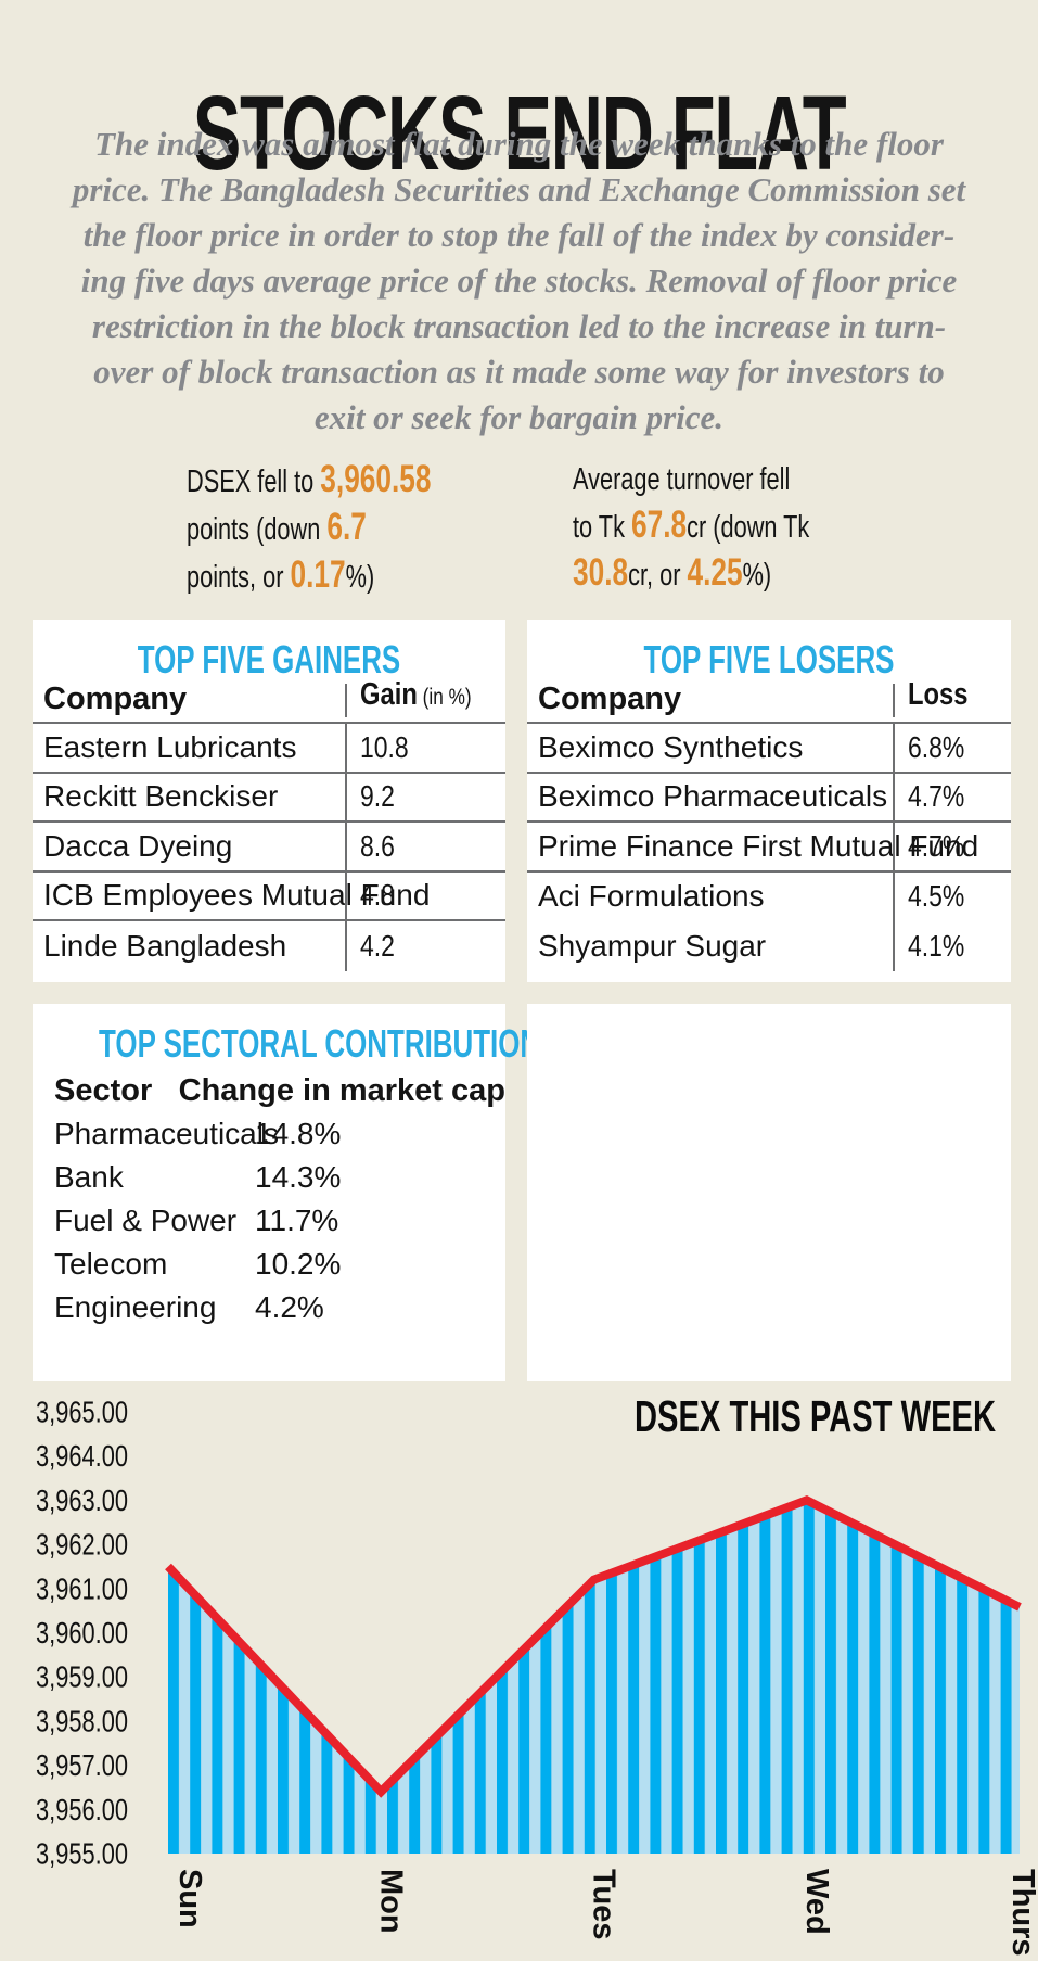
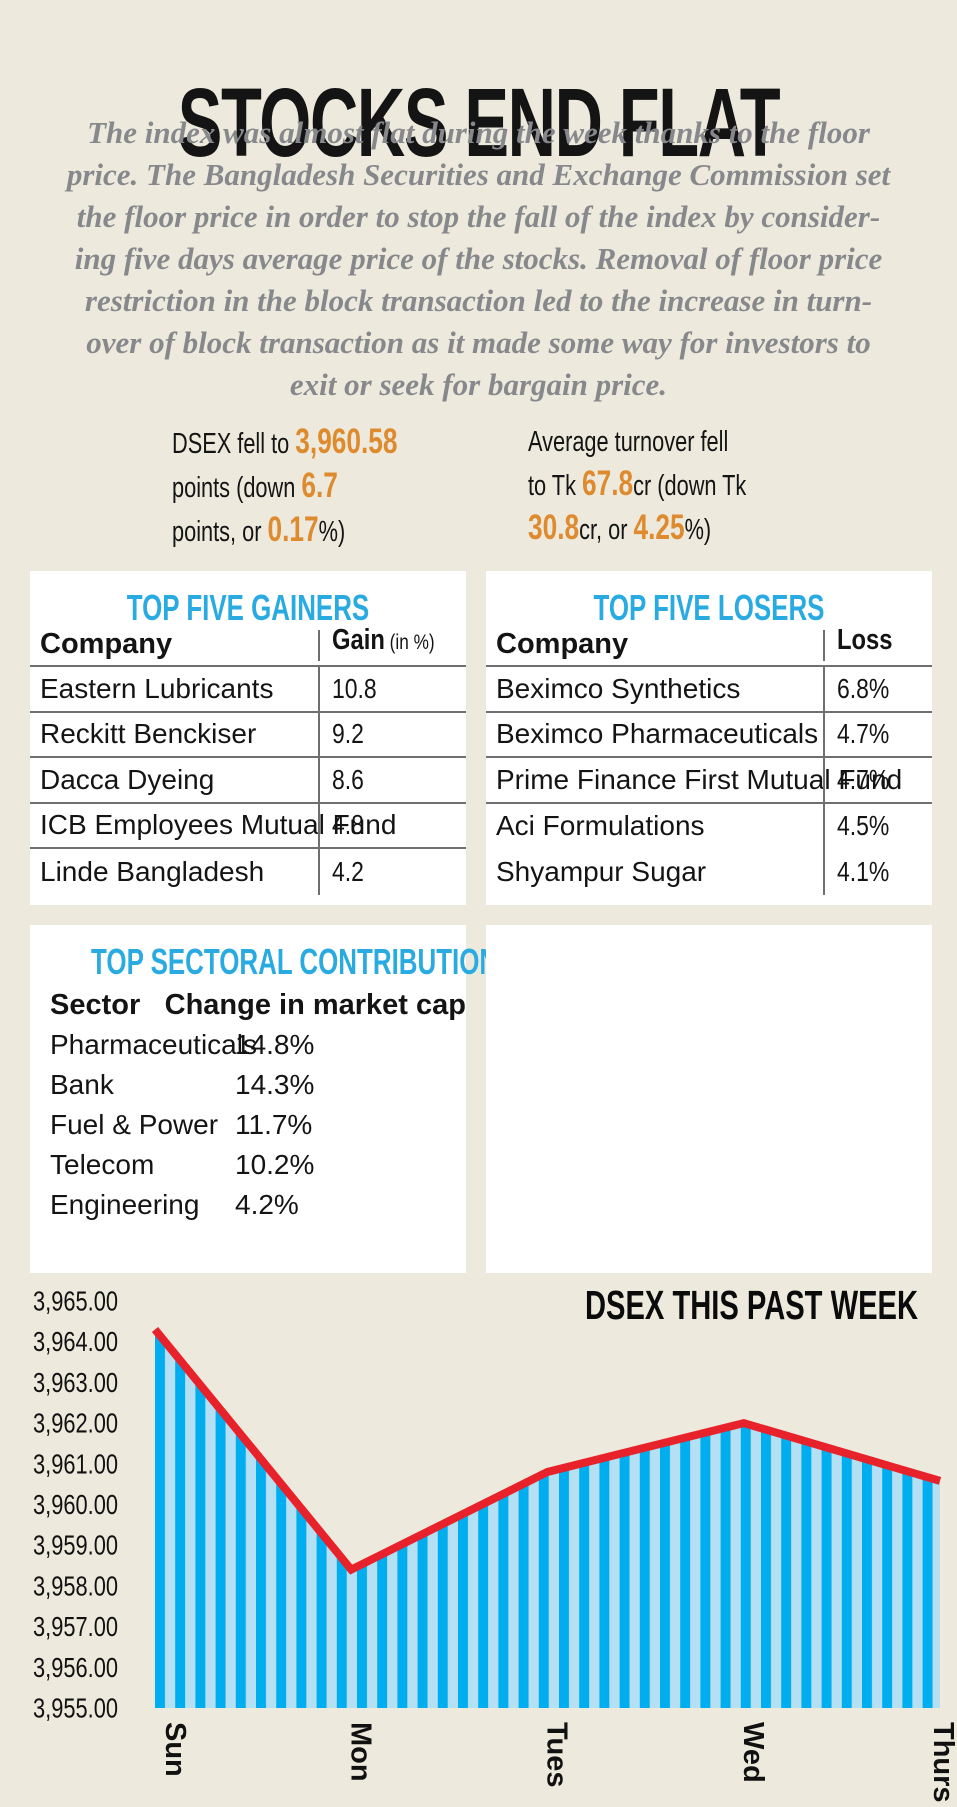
Sun: 3961.5 -> 3964.3
Mon: 3956.4 -> 3958.4
Tues: 3961.2 -> 3960.8
Wed: 3963.0 -> 3962.0
